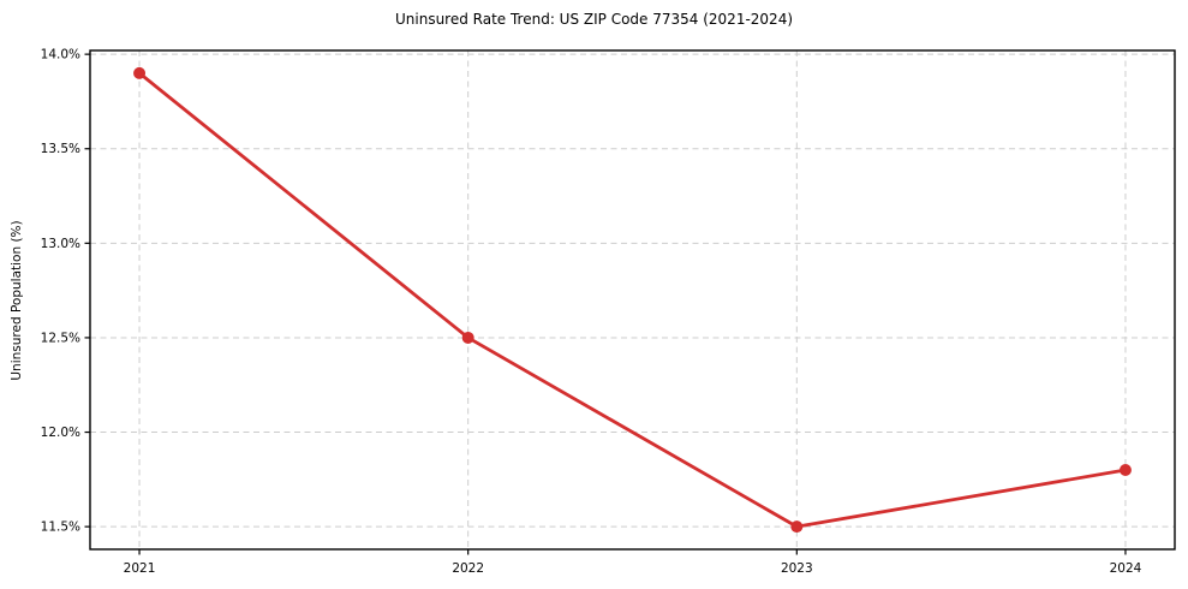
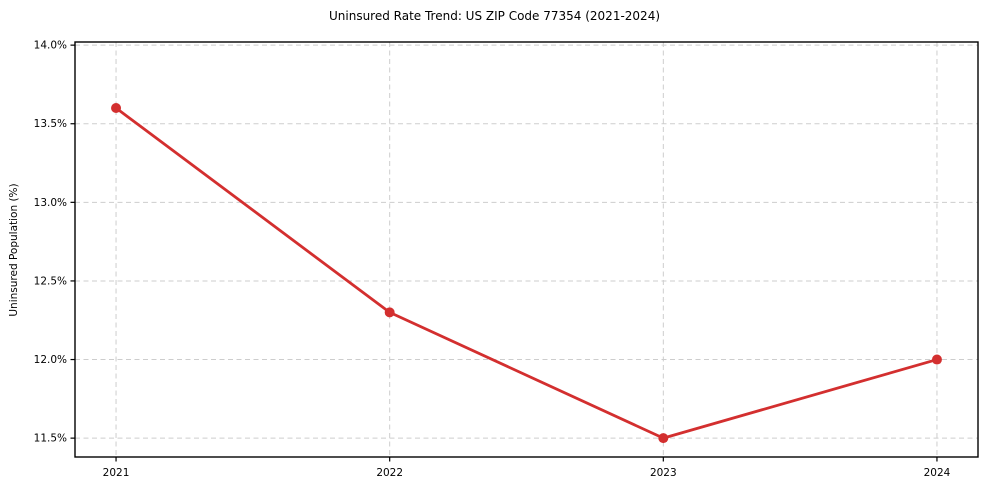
2021: 13.9% -> 13.6%
2022: 12.5% -> 12.3%
2024: 11.8% -> 12.0%
